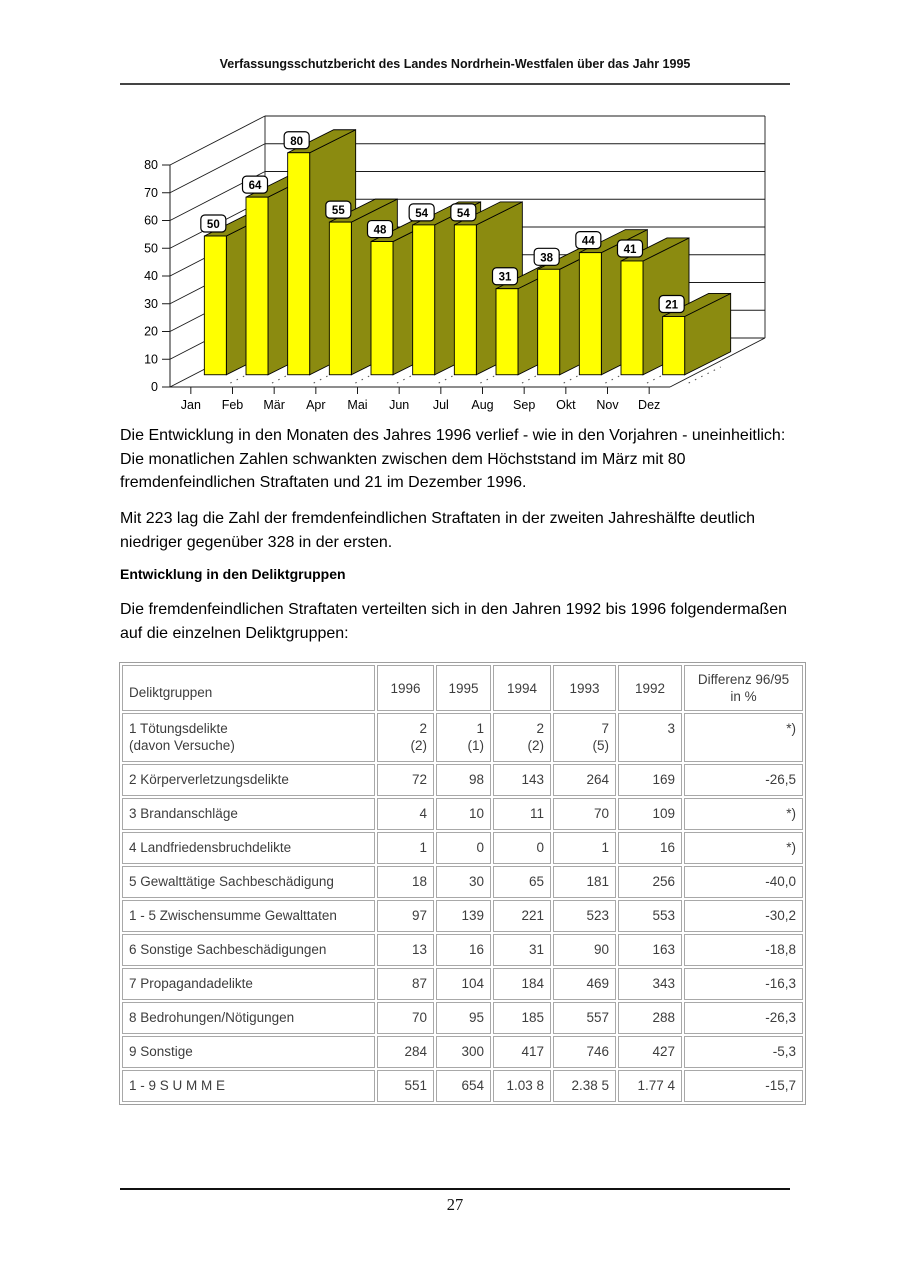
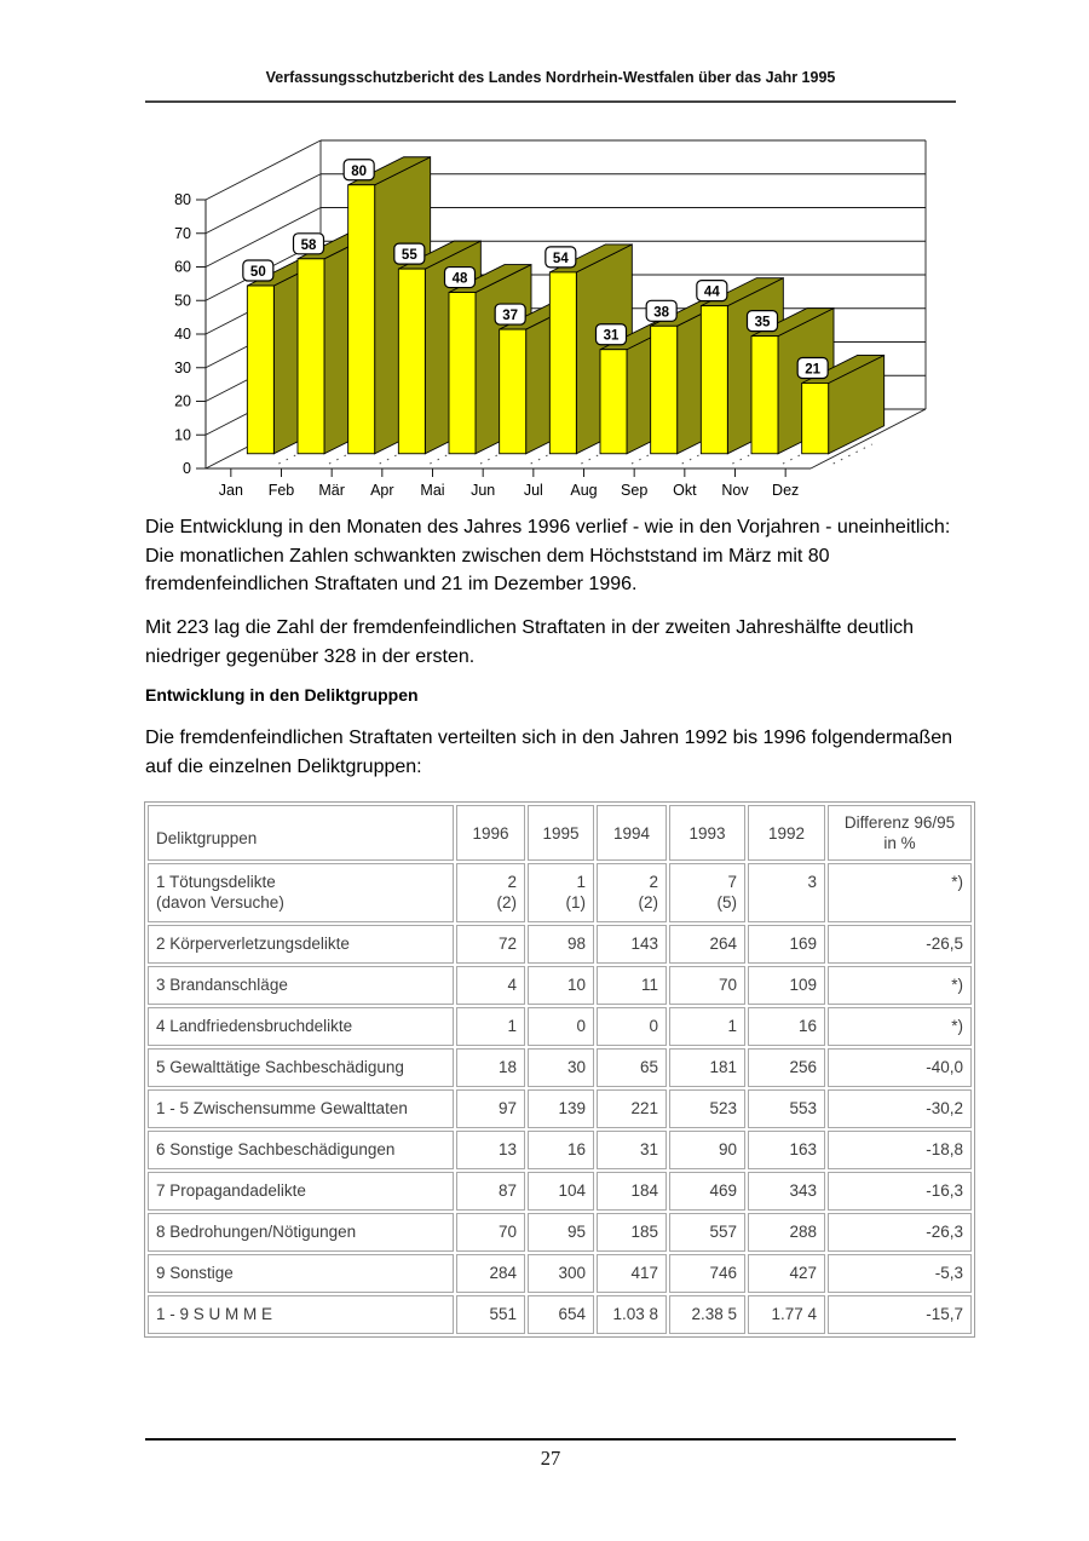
Feb: 64 -> 58
Jun: 54 -> 37
Nov: 41 -> 35
